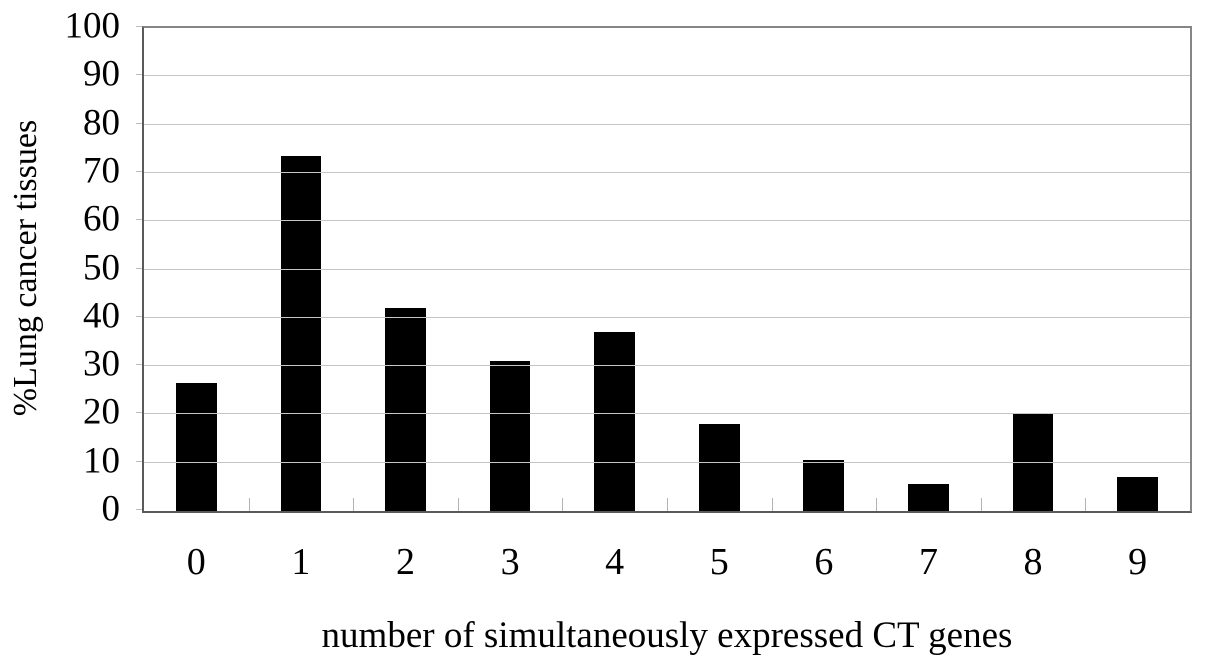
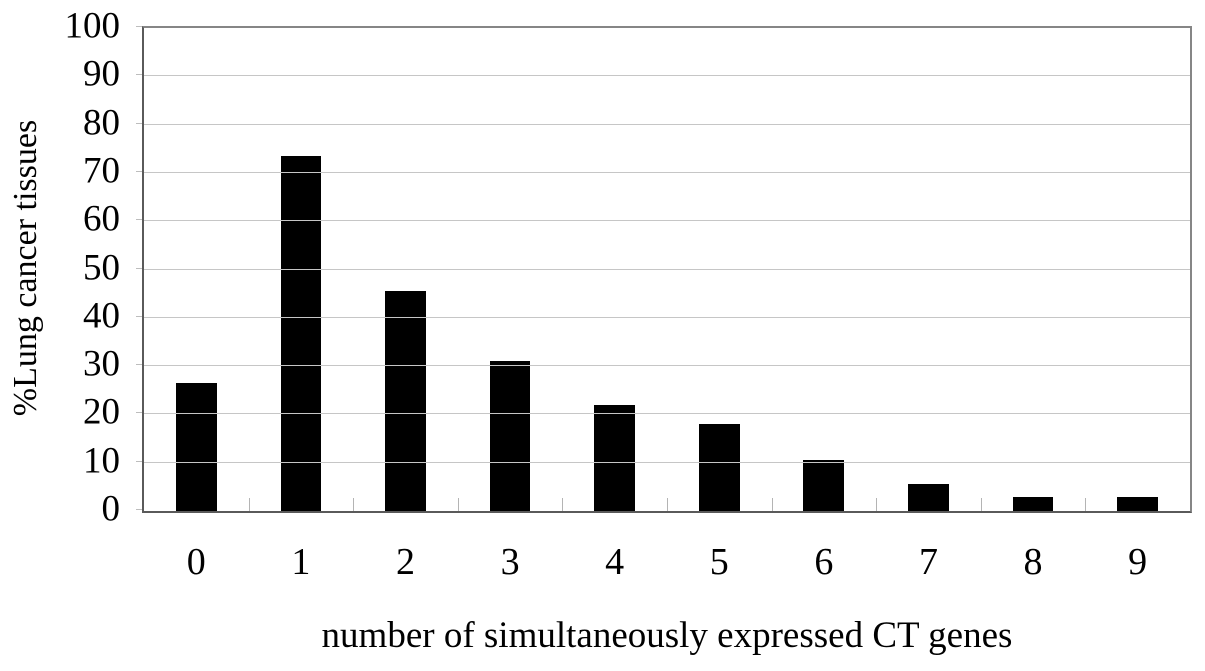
2: 42 -> 46
4: 37 -> 22
8: 20 -> 3
9: 7 -> 3
